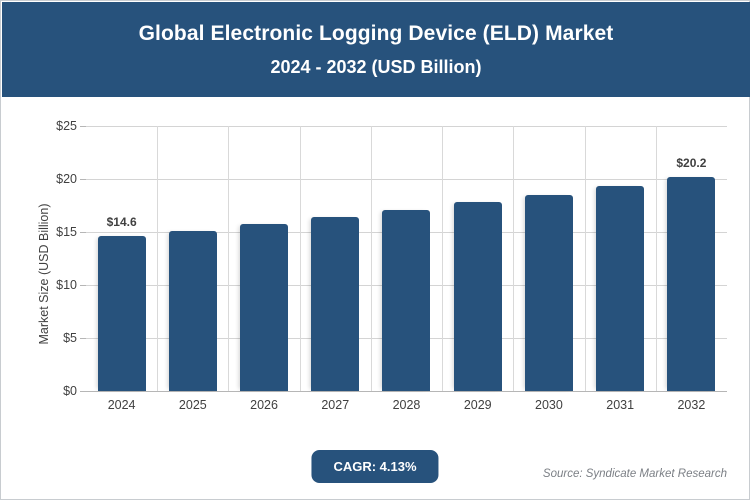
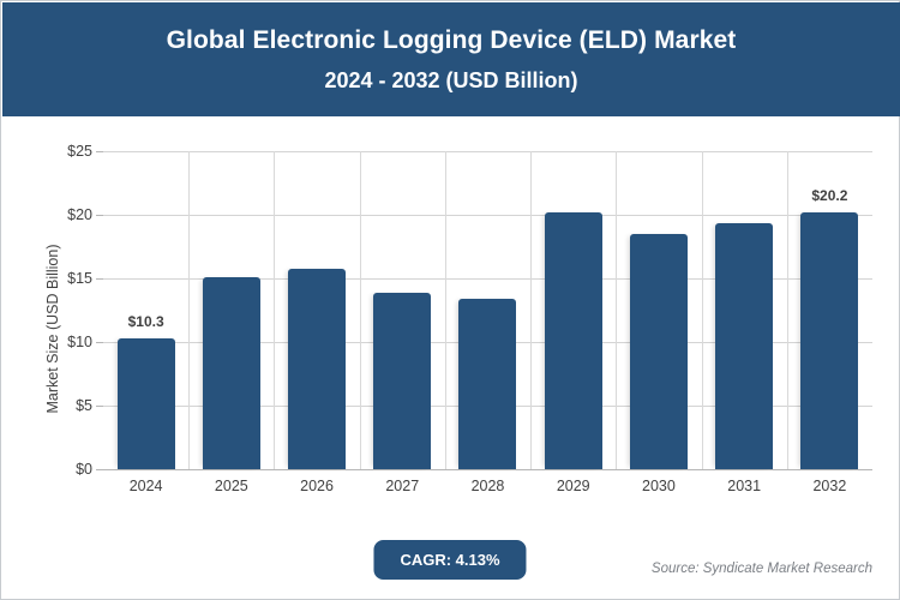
2024: $14.6 -> $10.3
2027: $16.4 -> $13.9
2028: $17.1 -> $13.4
2029: $17.8 -> $20.2
